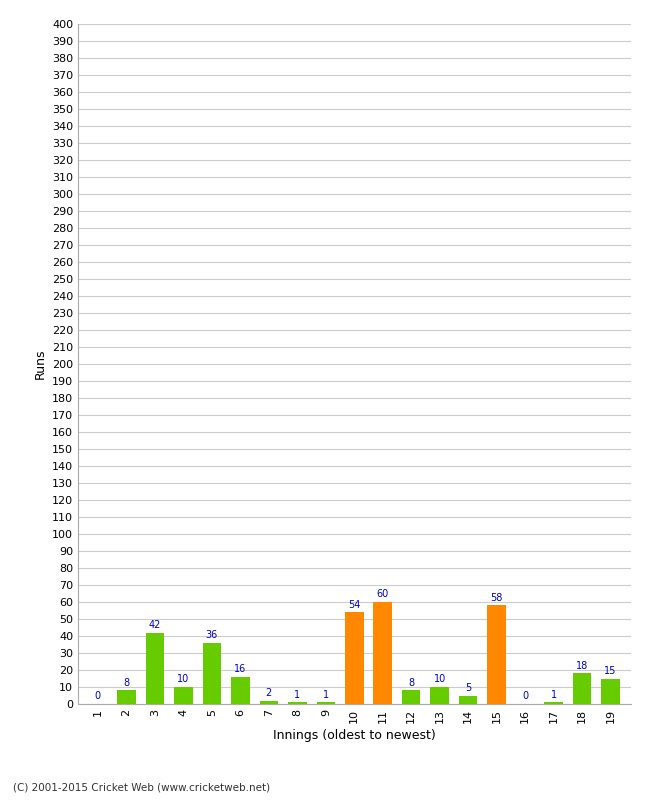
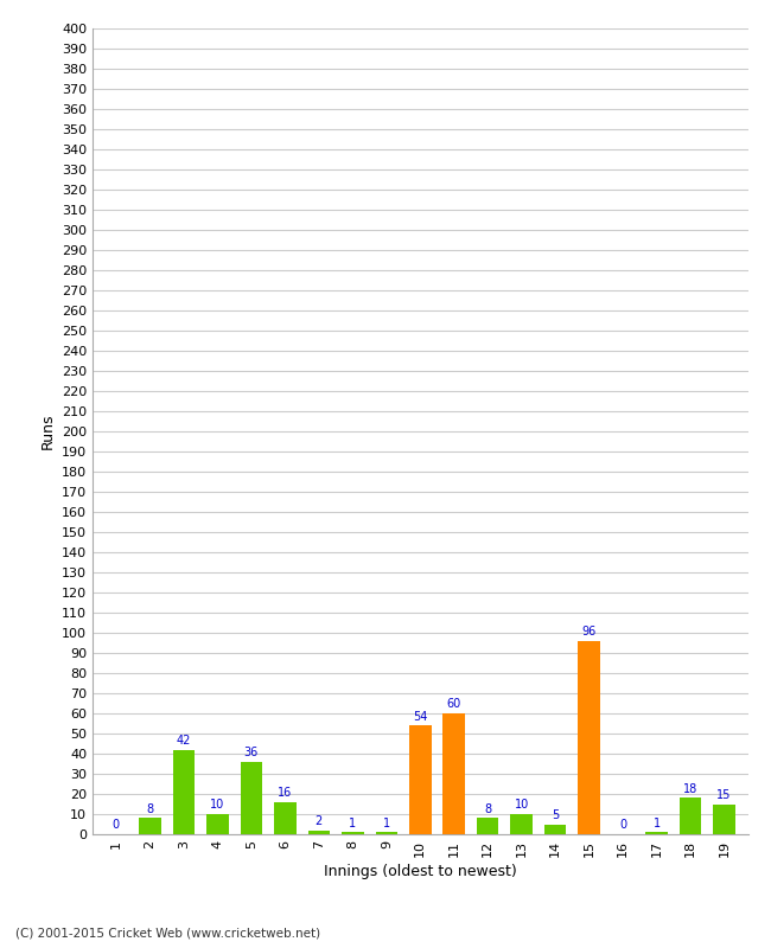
15: 58 -> 96
